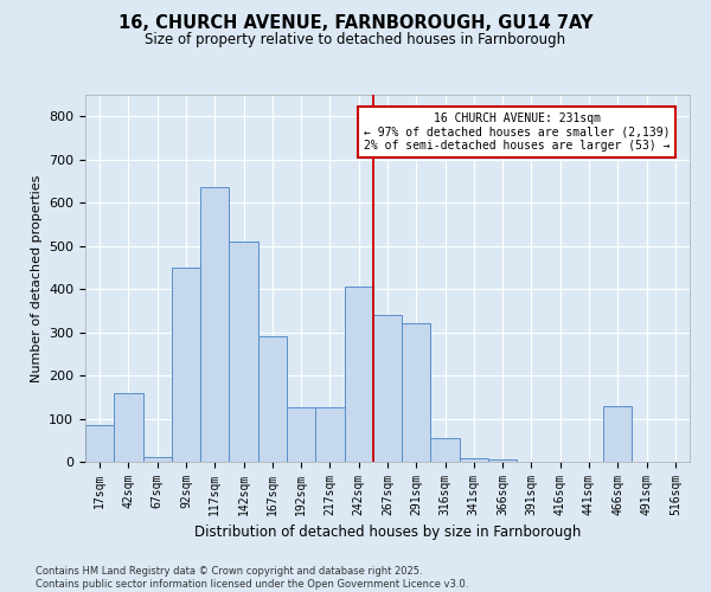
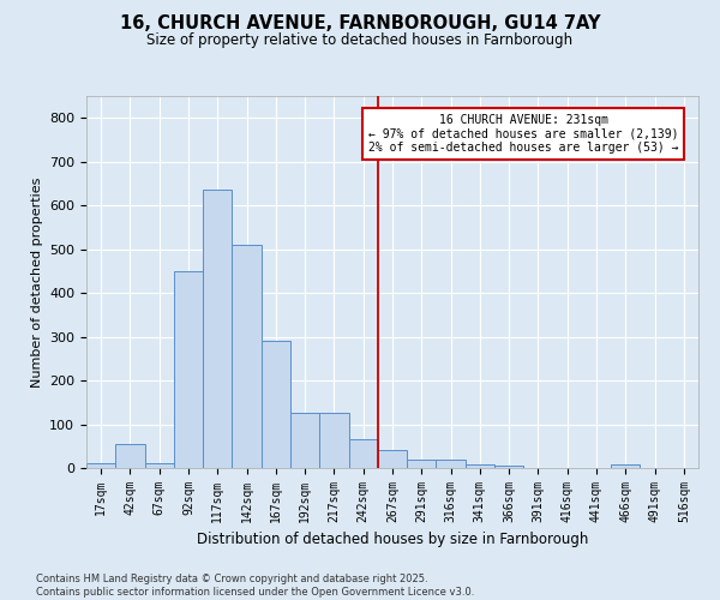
17sqm: 85 -> 10
42sqm: 160 -> 55
242sqm: 405 -> 65
267sqm: 340 -> 40
291sqm: 320 -> 20
316sqm: 55 -> 20
466sqm: 130 -> 7
